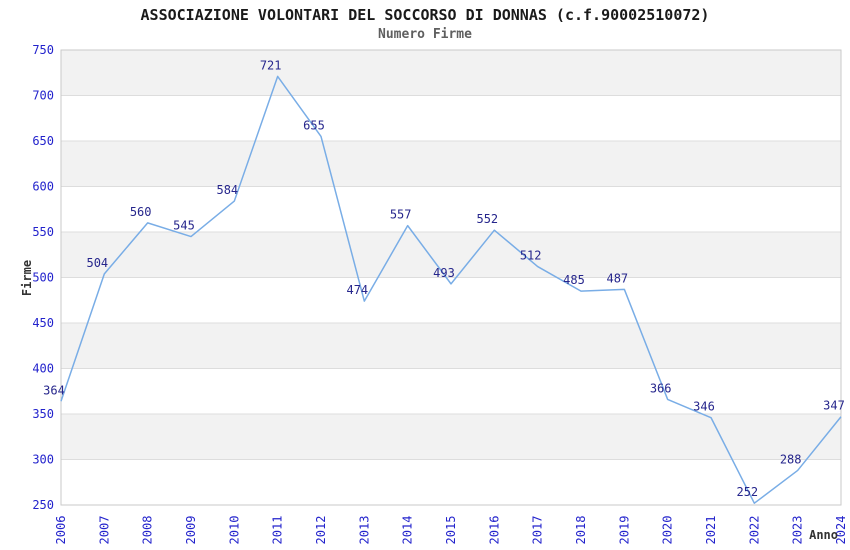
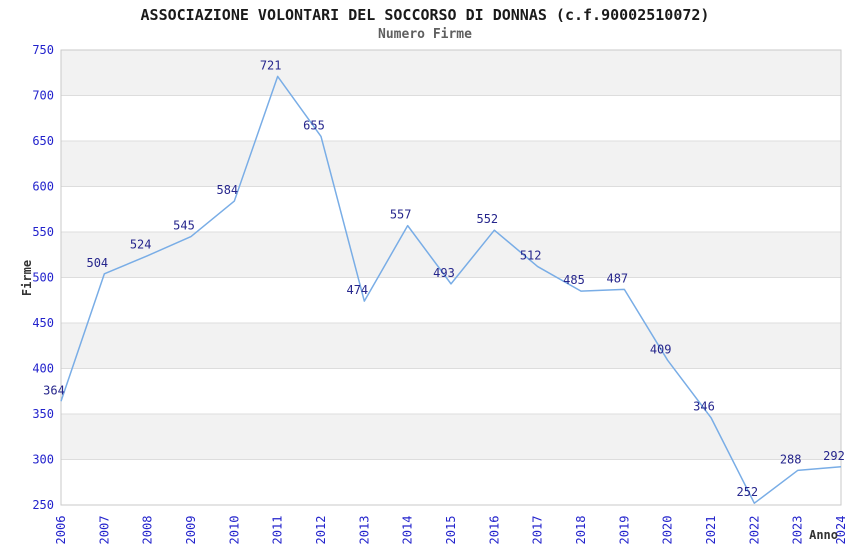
2008: 560 -> 524
2020: 366 -> 409
2024: 347 -> 292
